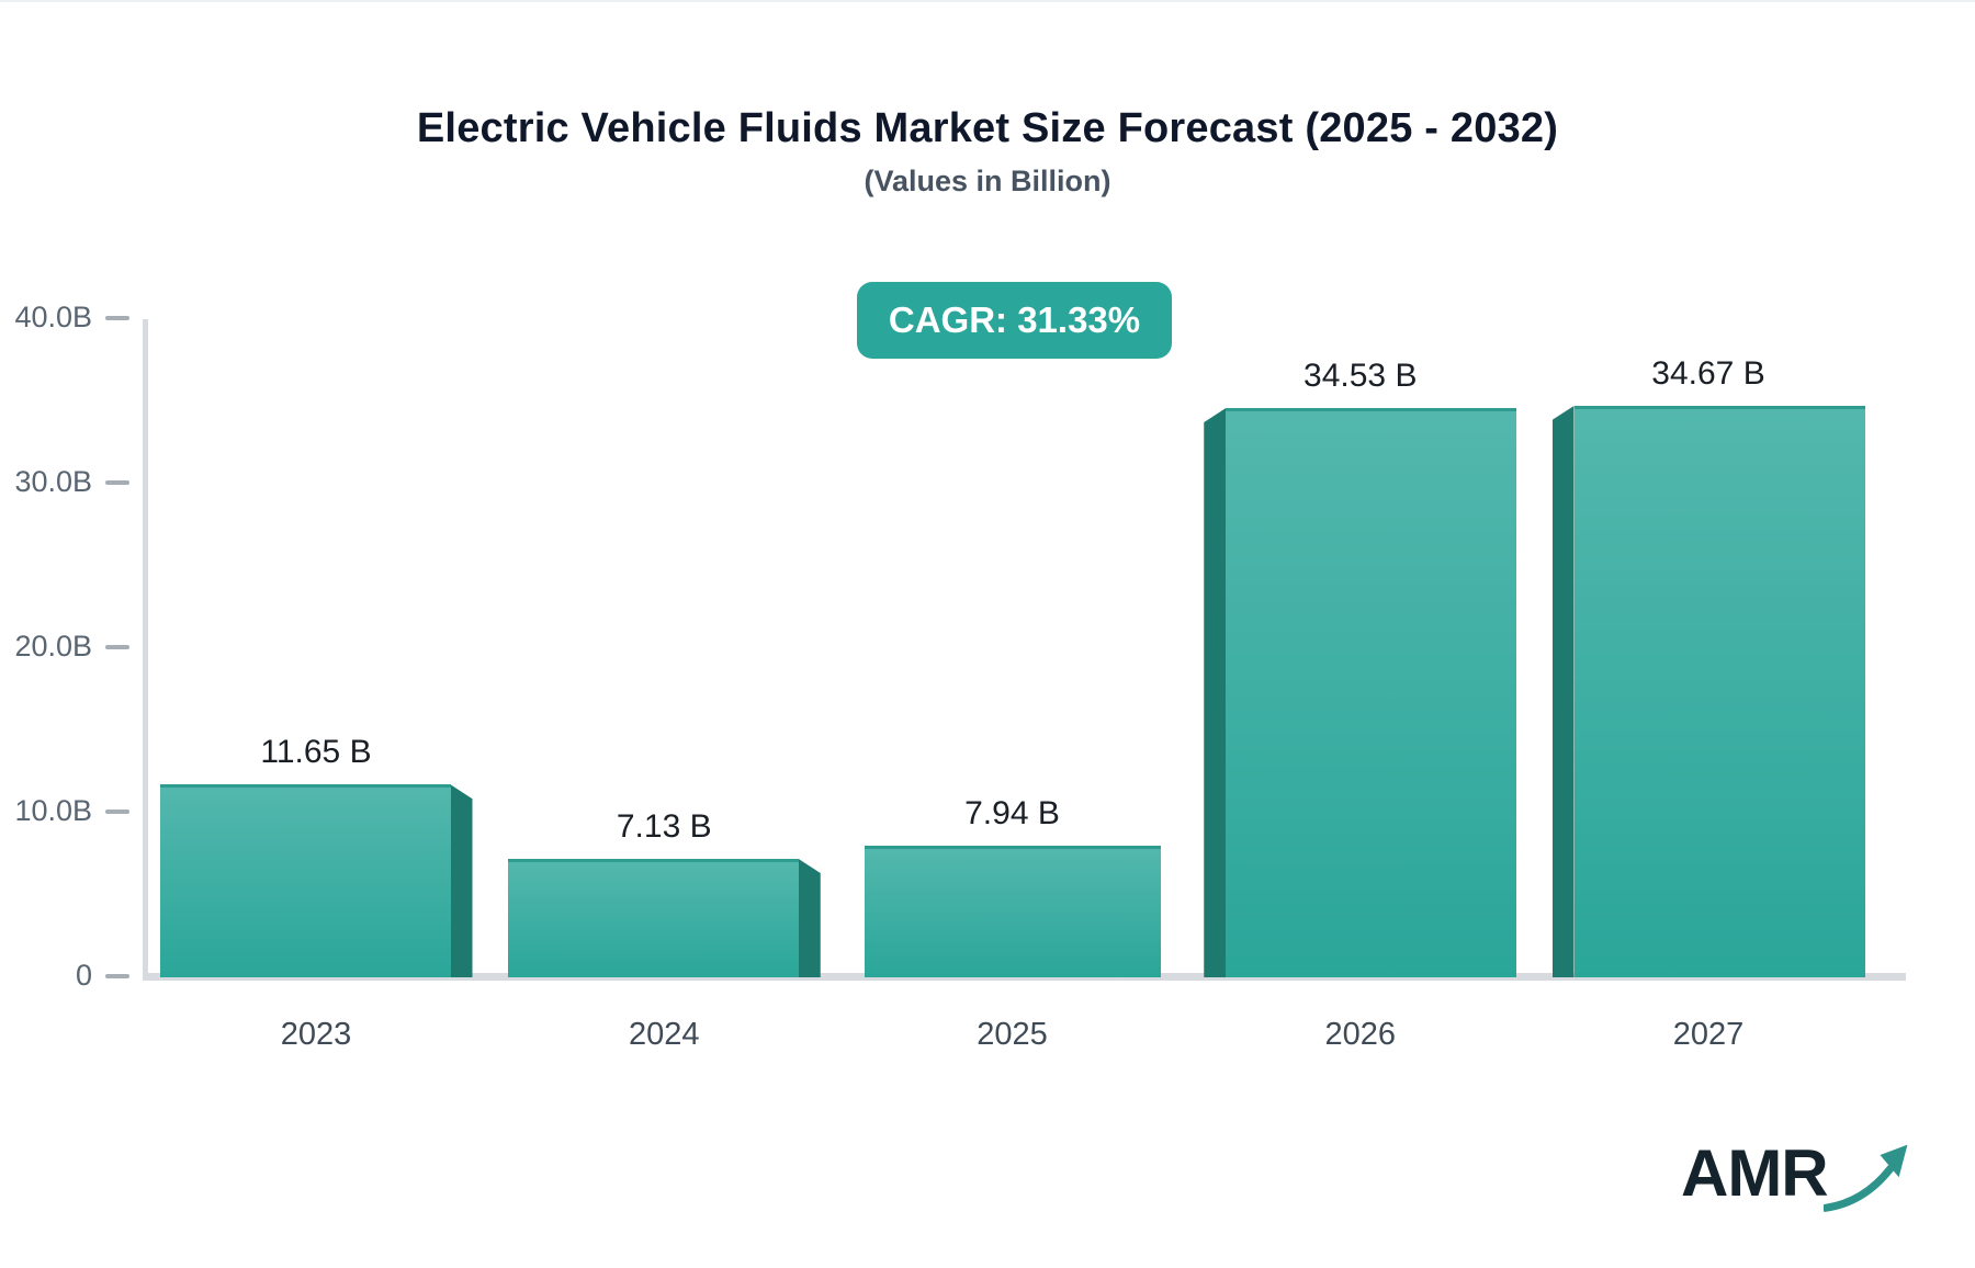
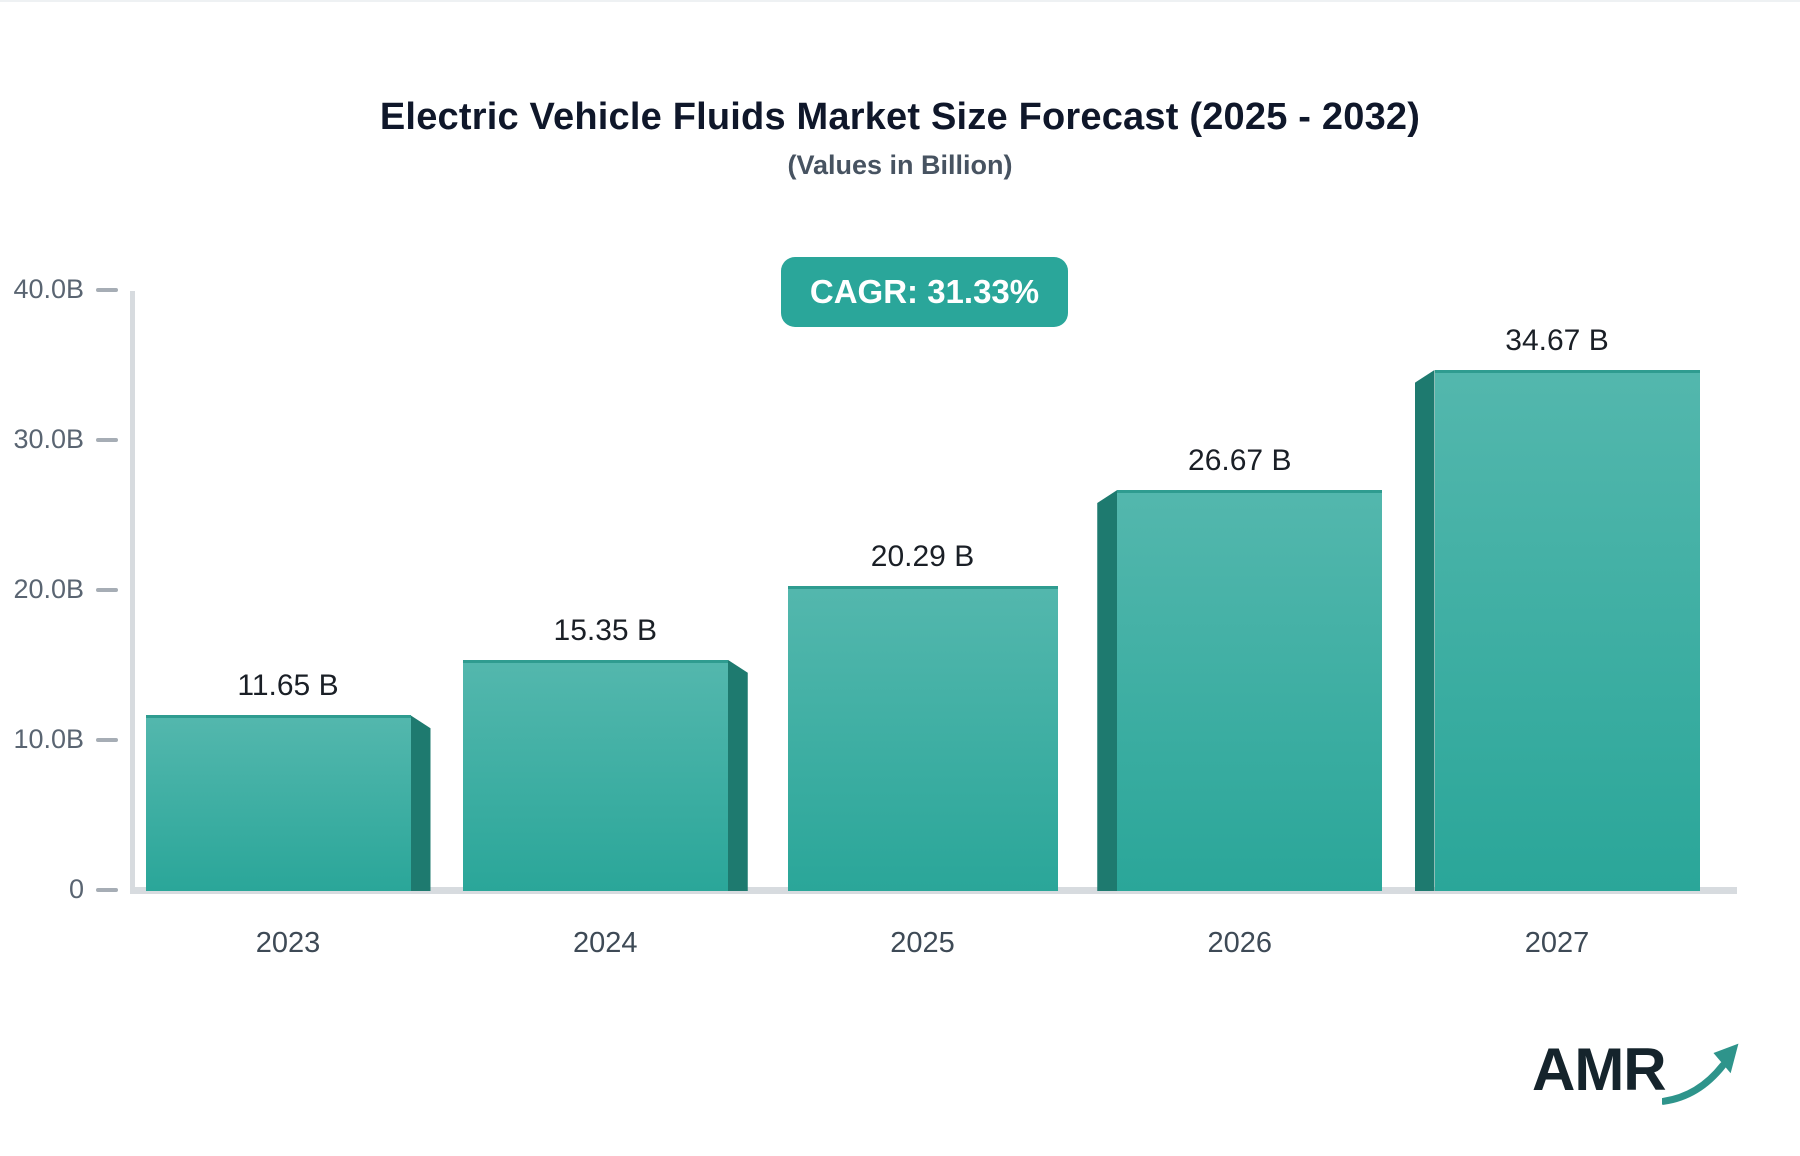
2024: 7.13 -> 15.35
2025: 7.94 -> 20.29
2026: 34.53 -> 26.67
